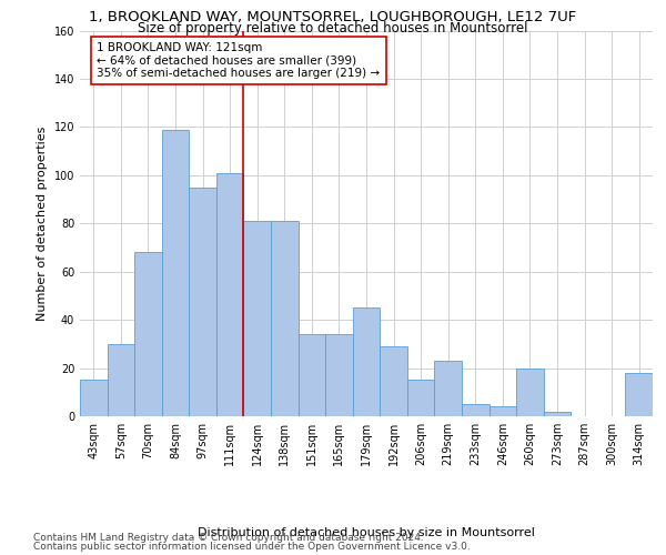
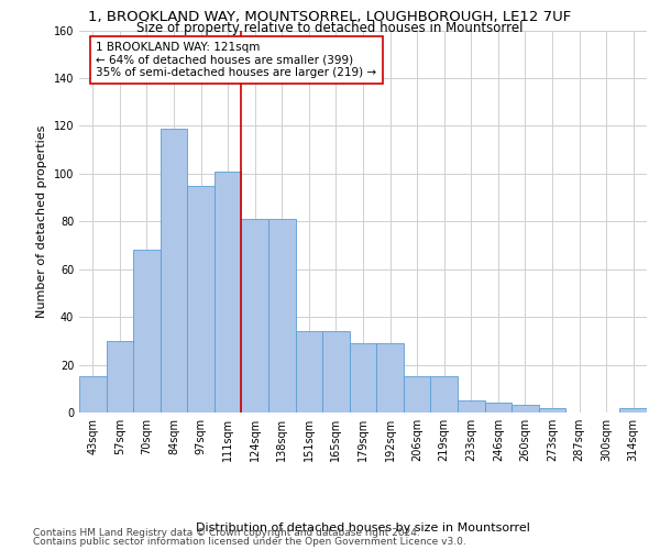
179sqm: 45 -> 29
219sqm: 23 -> 15
260sqm: 20 -> 3
314sqm: 18 -> 2
